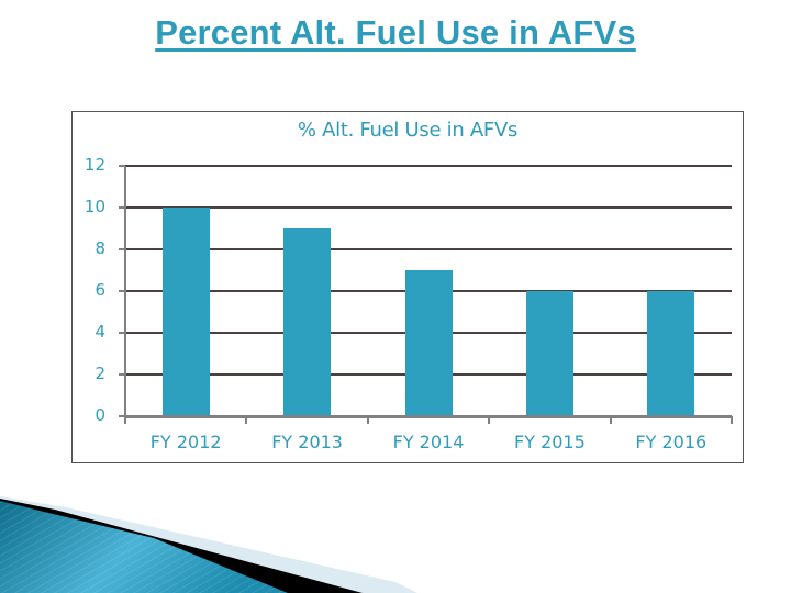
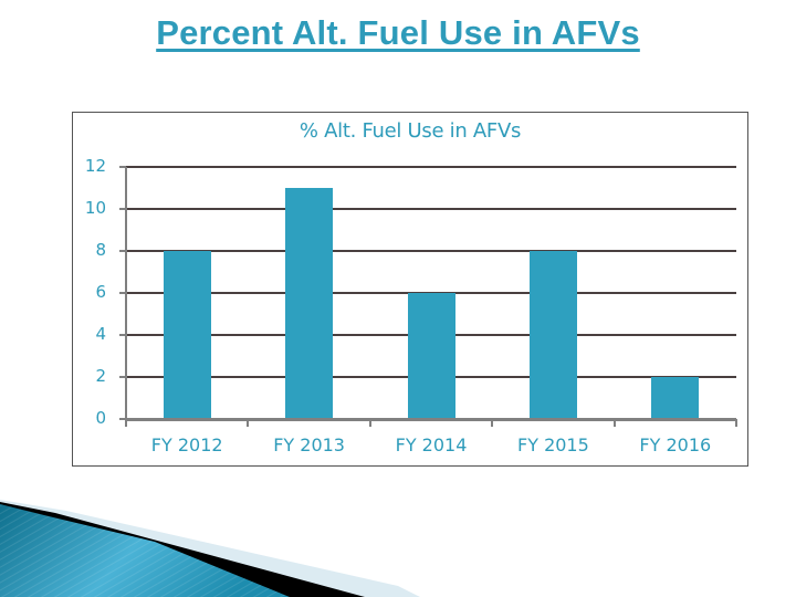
FY 2012: 10 -> 8
FY 2013: 9 -> 11
FY 2014: 7 -> 6
FY 2015: 6 -> 8
FY 2016: 6 -> 2
